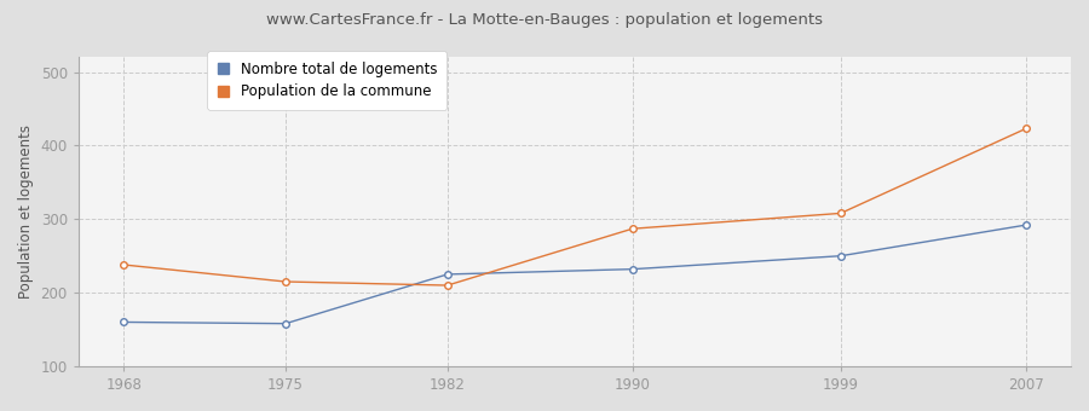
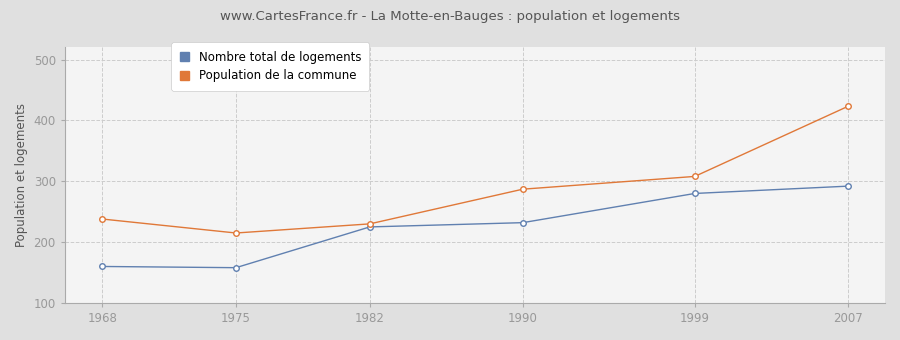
Population de la commune/1982: 210 -> 230
Nombre total de logements/1999: 250 -> 280
